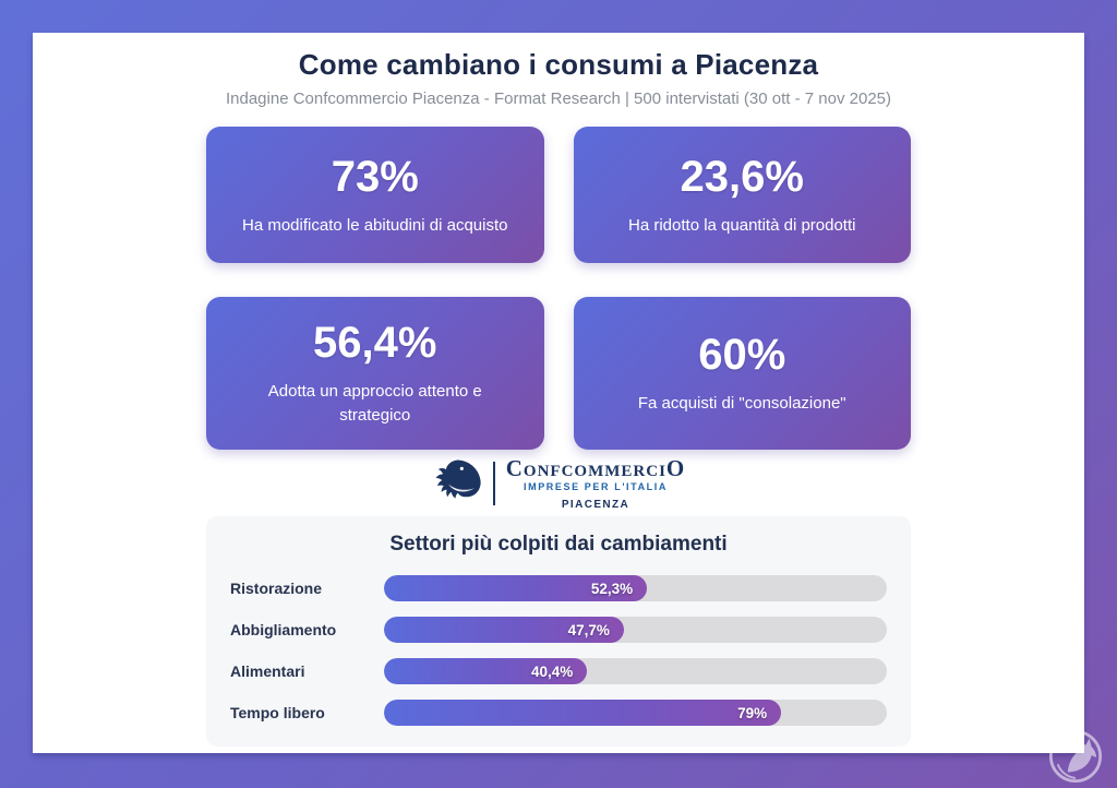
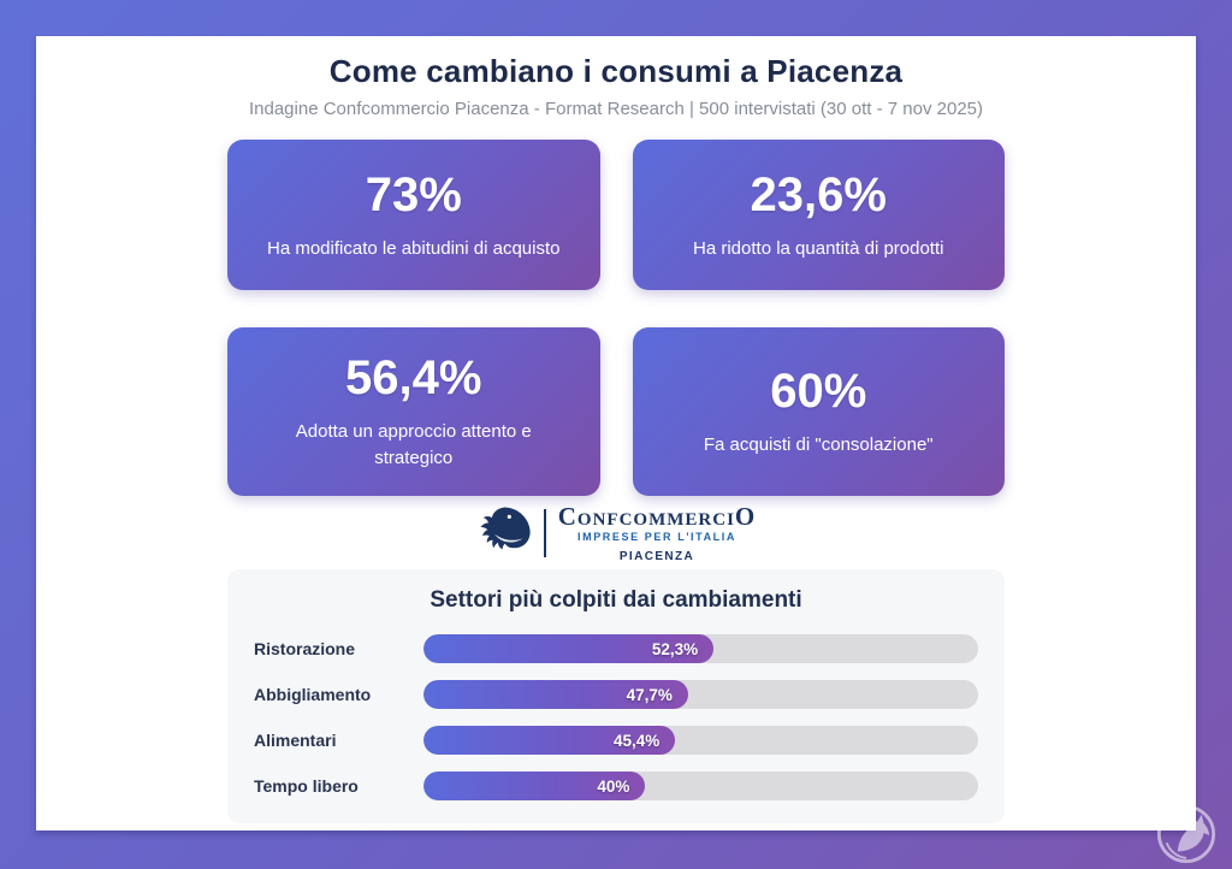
Alimentari: 40,4% -> 45,4%
Tempo libero: 79% -> 40%
